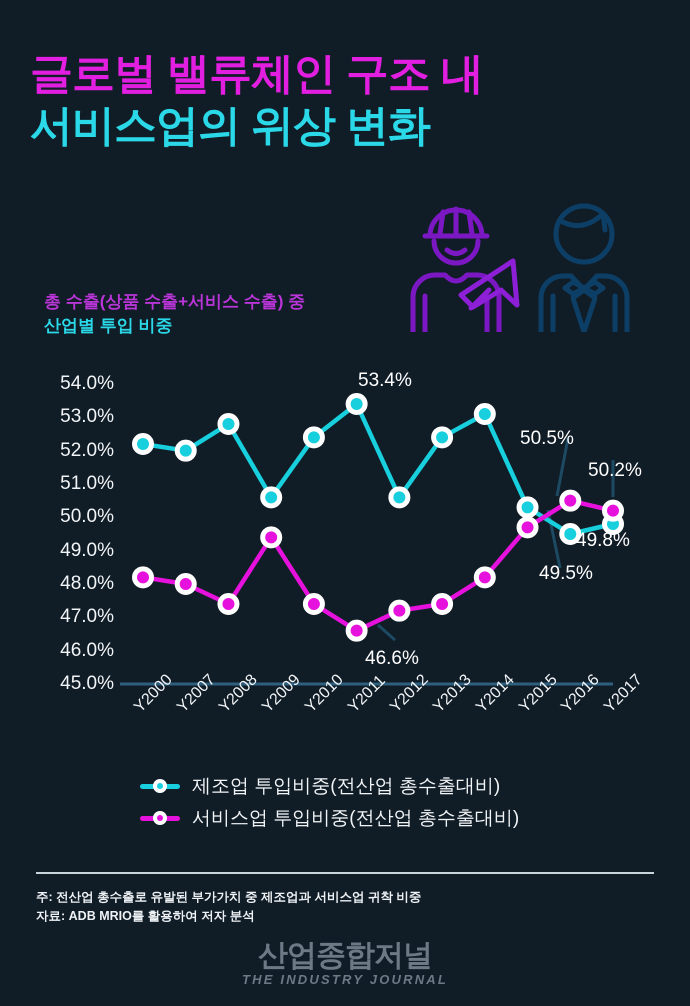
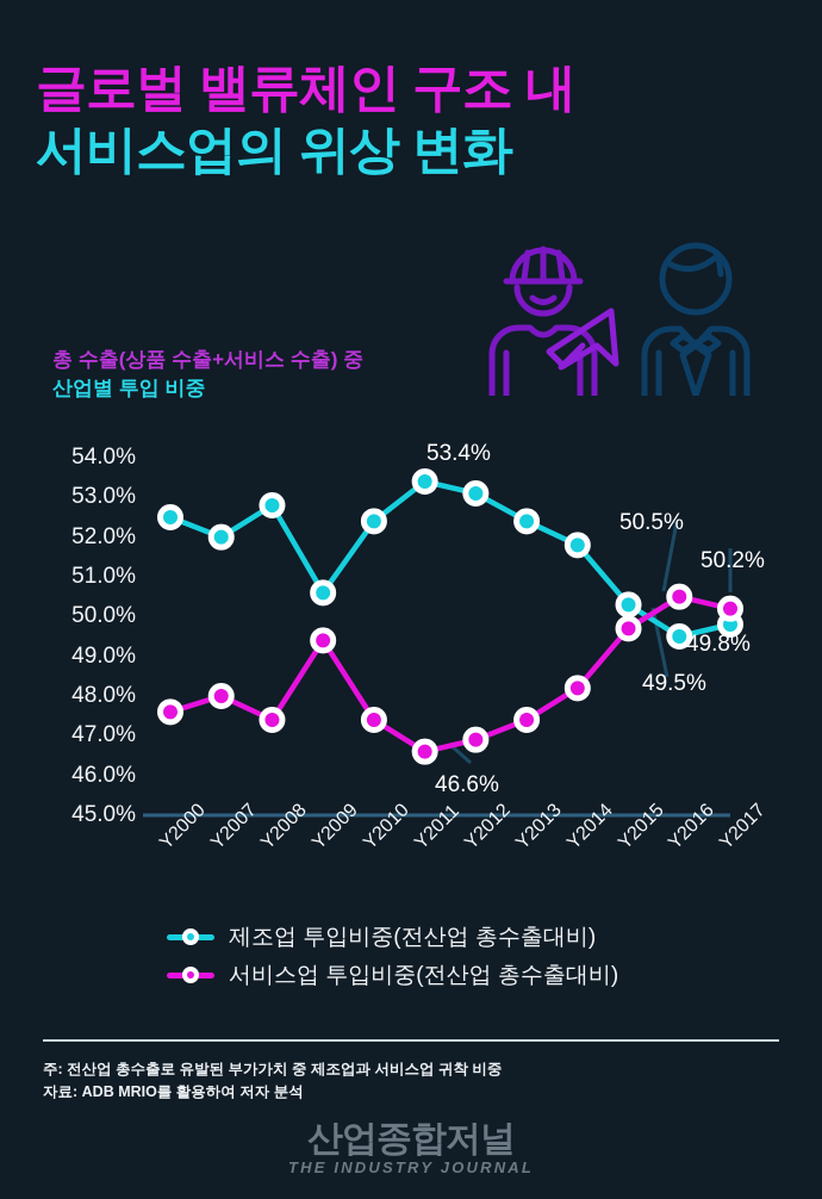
제조업 투입비중(전산업 총수출대비)/Y2000: 52.2% -> 52.5%
서비스업 투입비중(전산업 총수출대비)/Y2000: 48.2% -> 47.6%
제조업 투입비중(전산업 총수출대비)/Y2012: 50.6% -> 53.1%
서비스업 투입비중(전산업 총수출대비)/Y2012: 47.2% -> 46.9%
제조업 투입비중(전산업 총수출대비)/Y2014: 53.1% -> 51.8%
